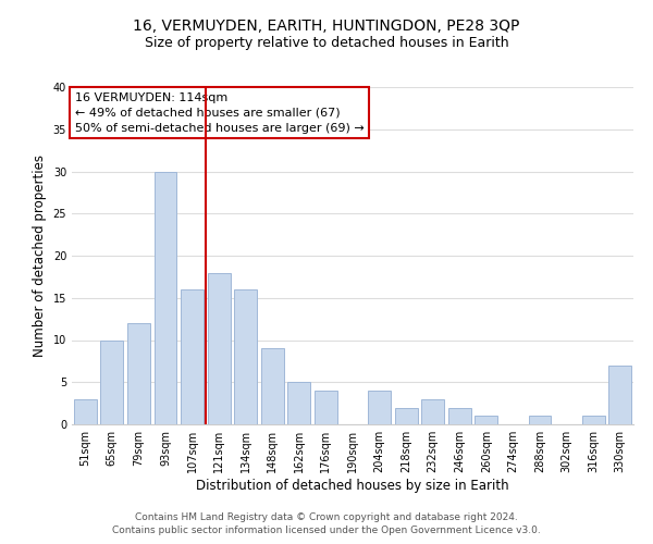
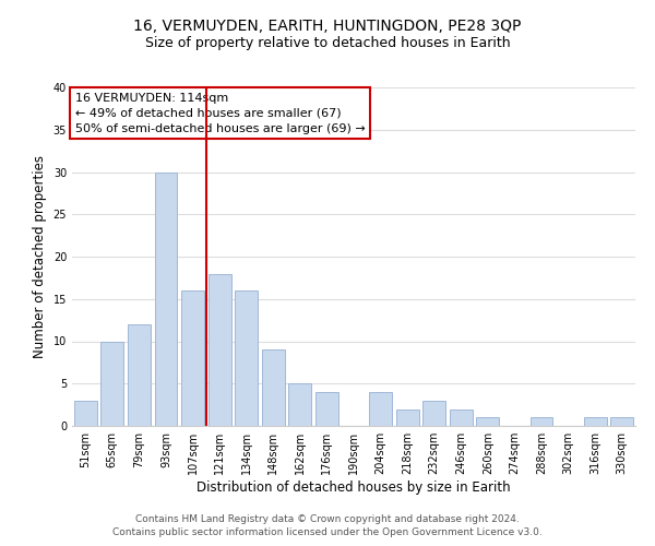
330sqm: 7 -> 1
